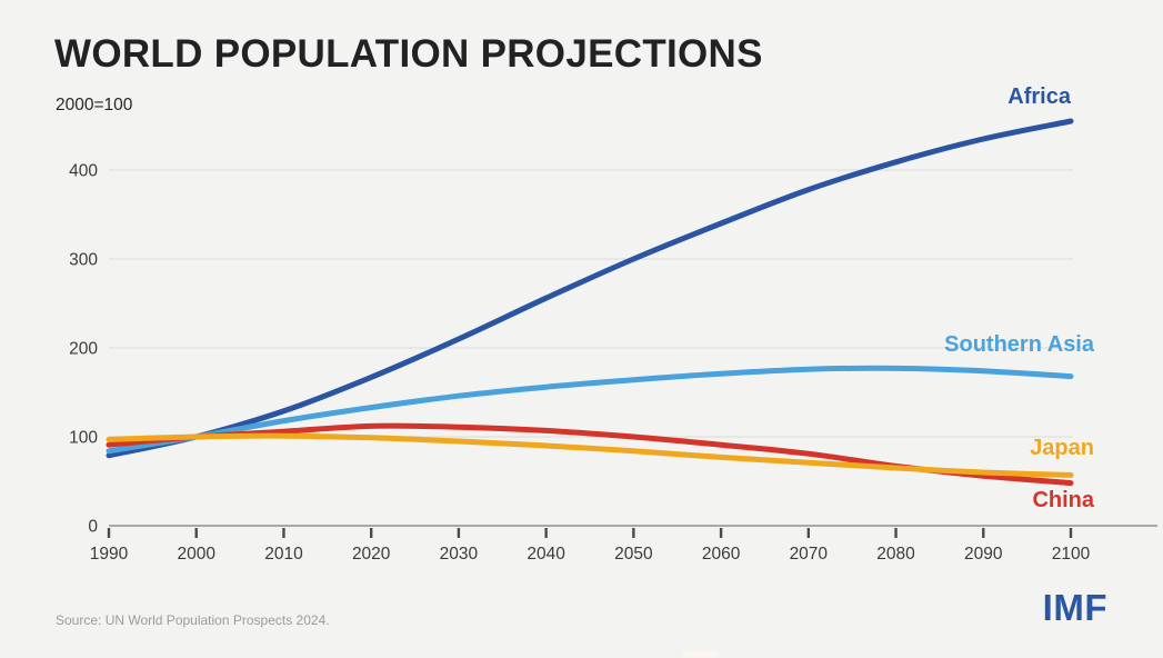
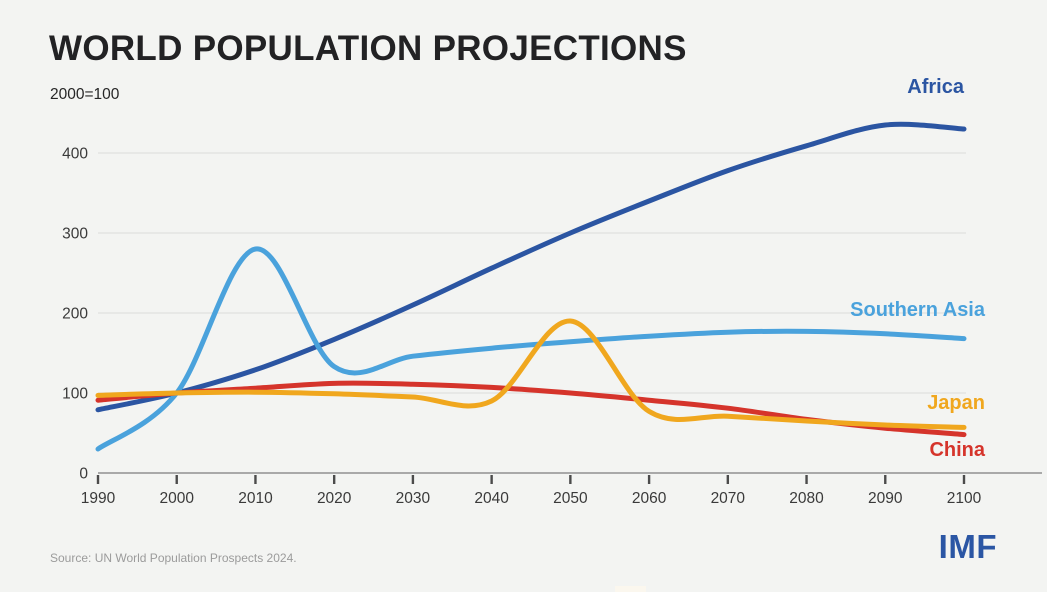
Southern Asia/1990: 80 -> 30
Southern Asia/2010: 120 -> 280
Japan/2050: 80 -> 190
Africa/2100: 460 -> 430
